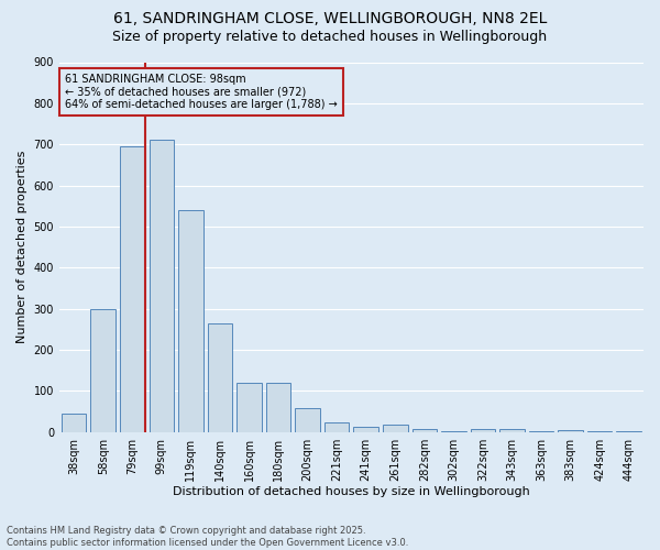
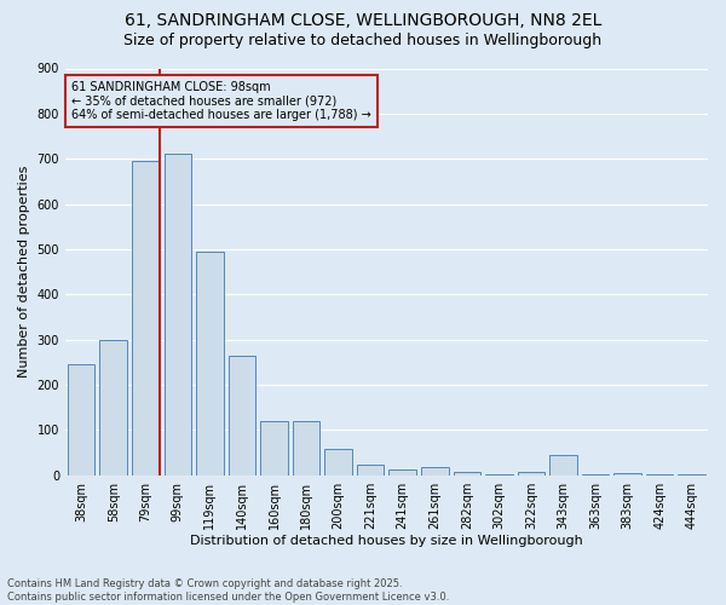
38sqm: 45 -> 245
119sqm: 540 -> 495
343sqm: 8 -> 45
